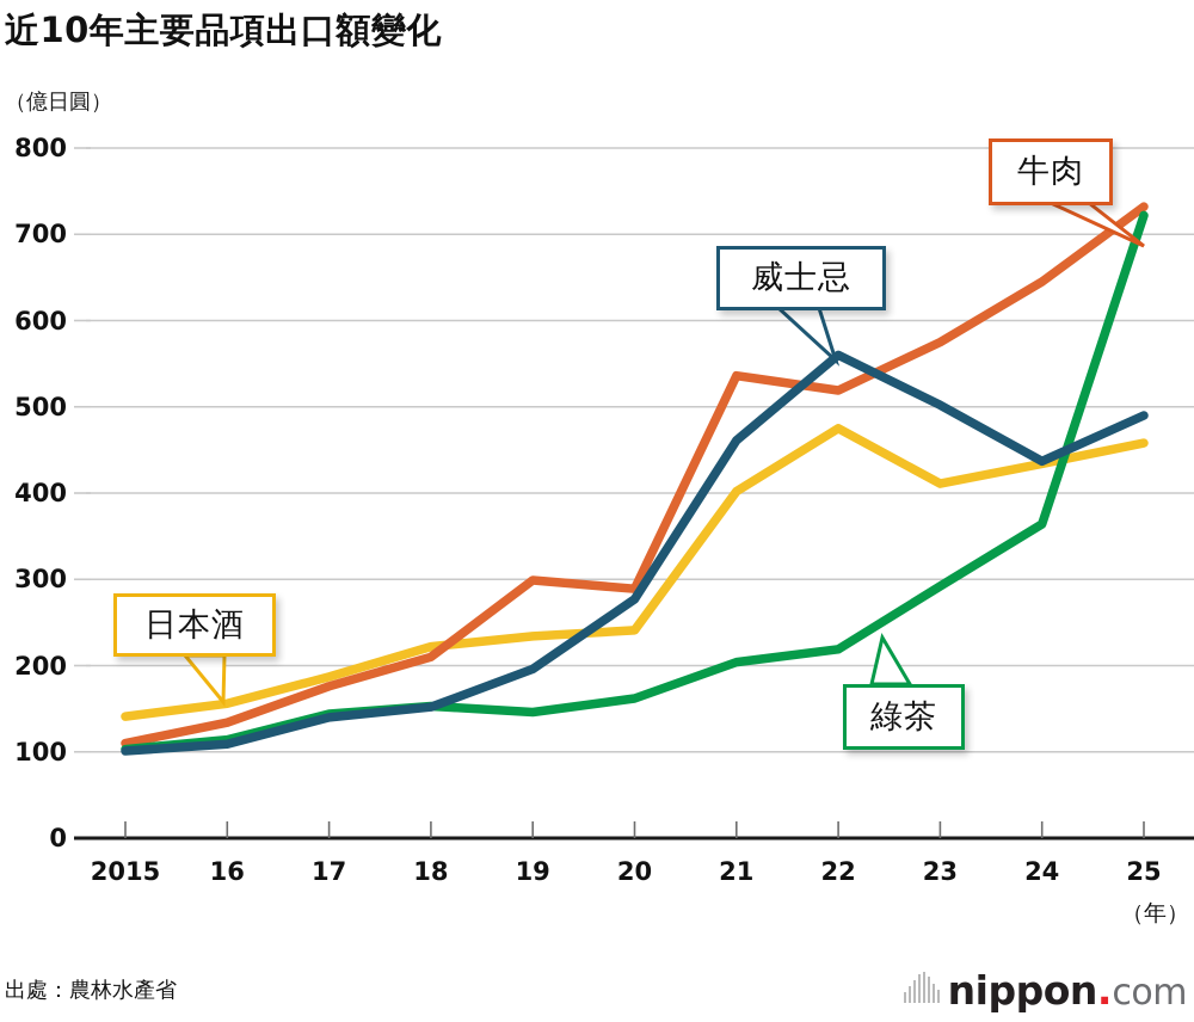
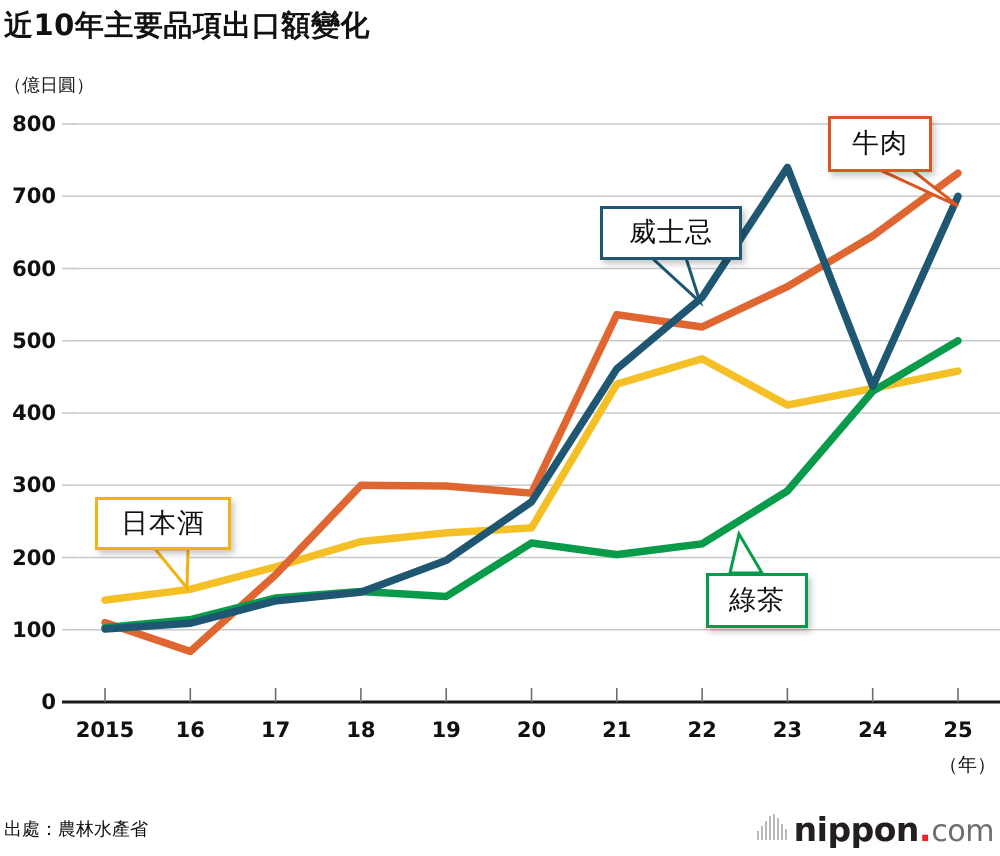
牛肉/16: 130 -> 70
牛肉/18: 210 -> 300
綠茶/20: 160 -> 220
日本酒/21: 400 -> 440
威士忌/23: 500 -> 740
綠茶/24: 360 -> 430
威士忌/25: 490 -> 700
綠茶/25: 720 -> 500
